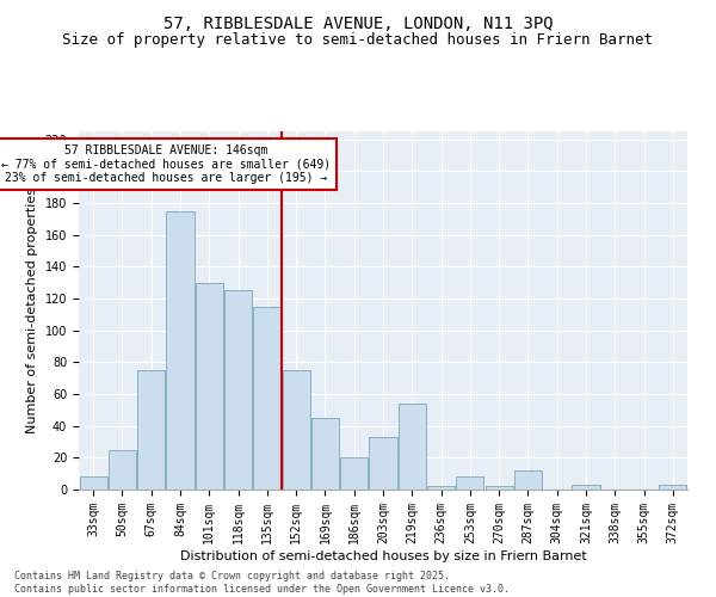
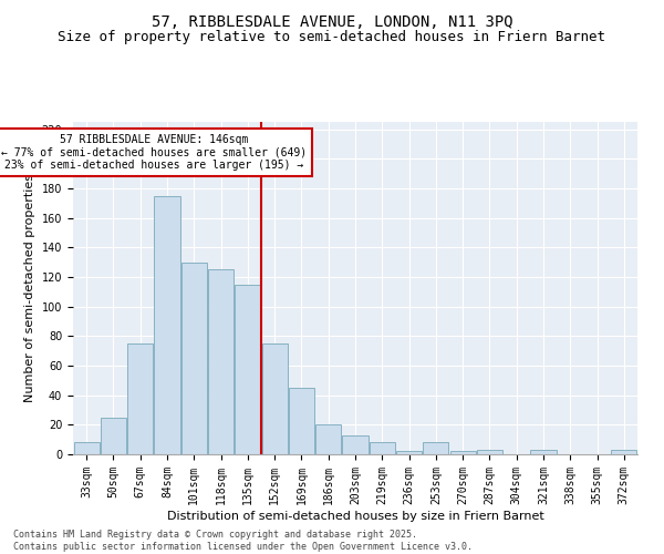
203sqm: 33 -> 13
219sqm: 54 -> 8
287sqm: 12 -> 3
